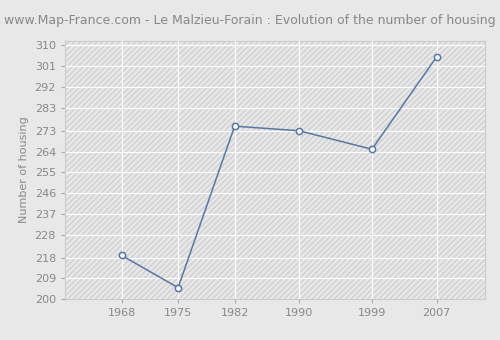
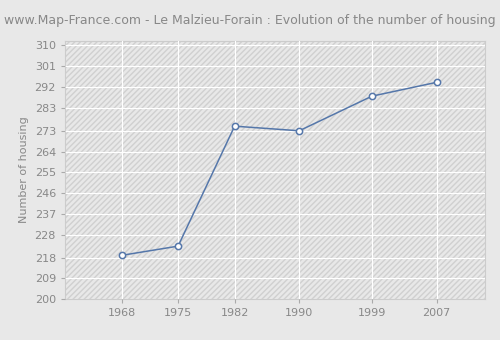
1975: 205 -> 223
1999: 265 -> 288
2007: 305 -> 294
